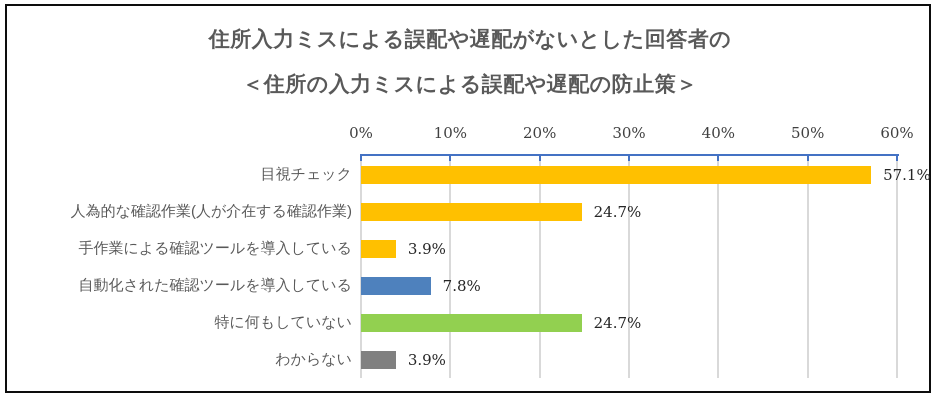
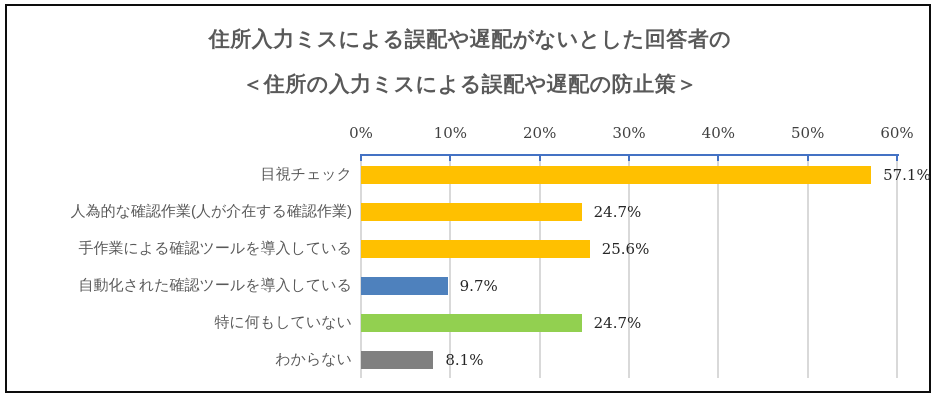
手作業による確認ツールを導入している: 3.9% -> 25.6%
自動化された確認ツールを導入している: 7.8% -> 9.7%
わからない: 3.9% -> 8.1%
